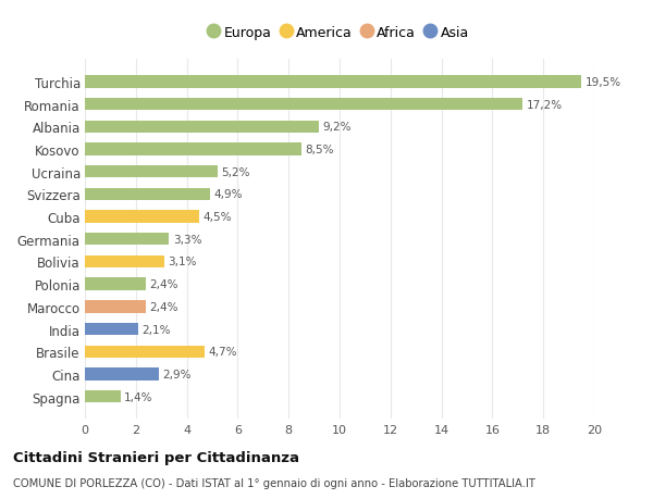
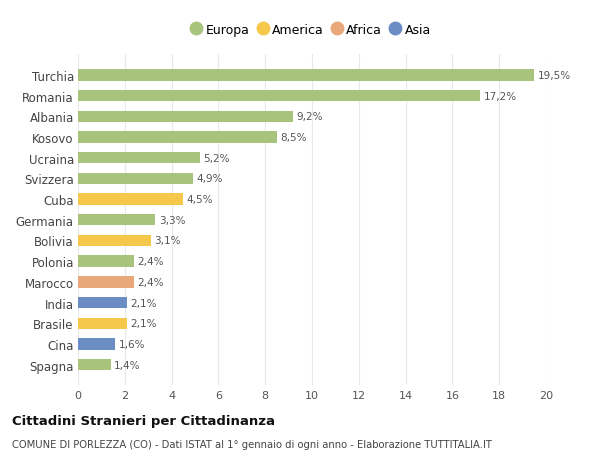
Brasile: 4,7% -> 2,1%
Cina: 2,9% -> 1,6%
